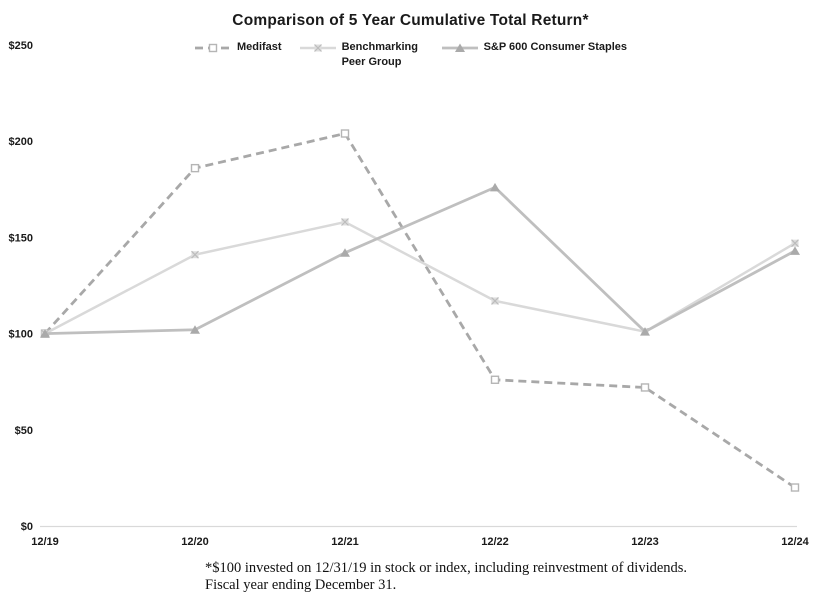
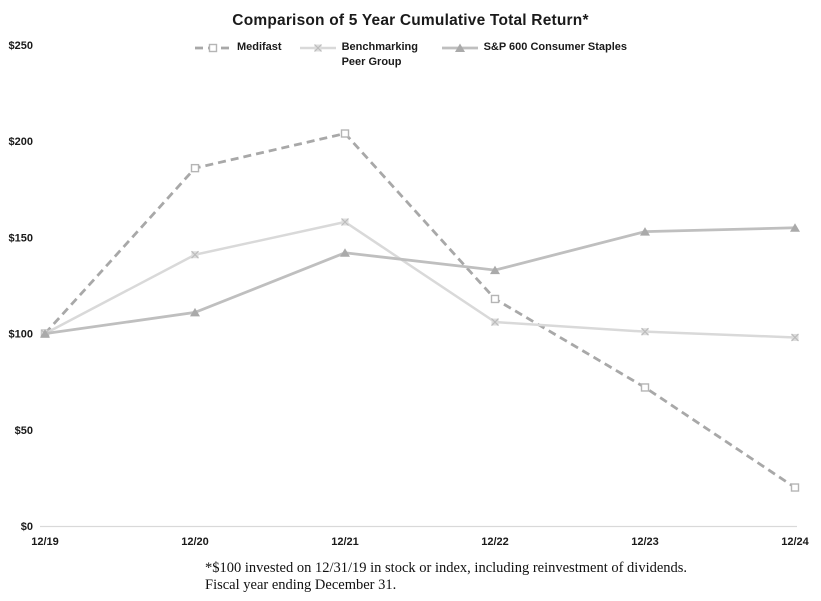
S&P 600 Consumer Staples/12/20: $102 -> $111
Medifast/12/22: $76 -> $118
Benchmarking Peer Group/12/22: $117 -> $106
S&P 600 Consumer Staples/12/22: $176 -> $133
S&P 600 Consumer Staples/12/23: $101 -> $153
Benchmarking Peer Group/12/24: $147 -> $98
S&P 600 Consumer Staples/12/24: $143 -> $155
